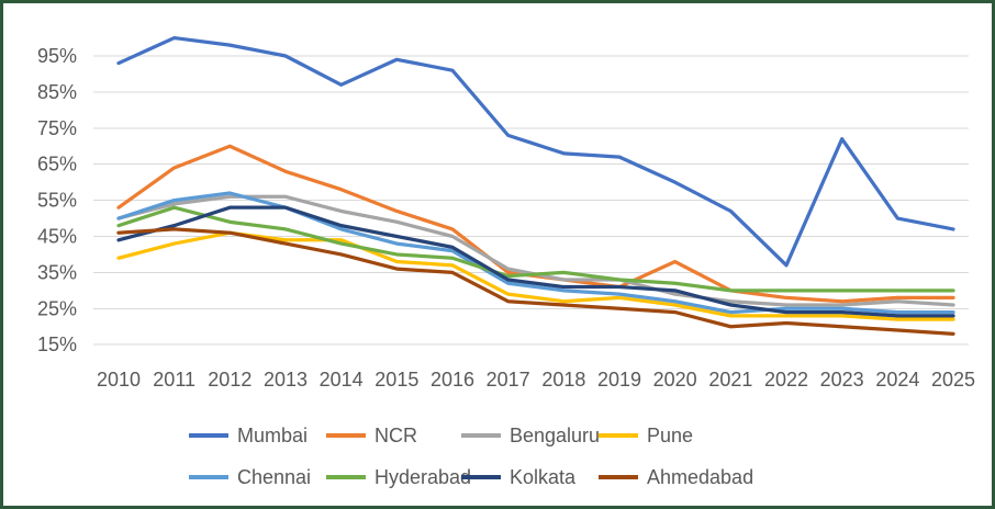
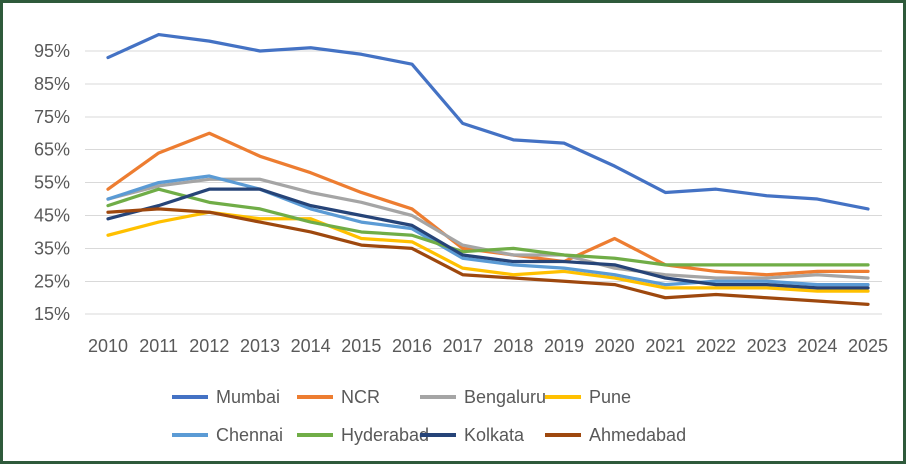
Mumbai/2014: 87% -> 96%
Mumbai/2022: 37% -> 53%
Mumbai/2023: 72% -> 51%
